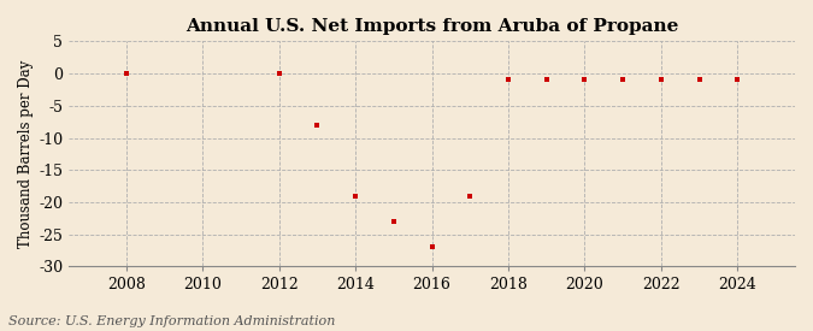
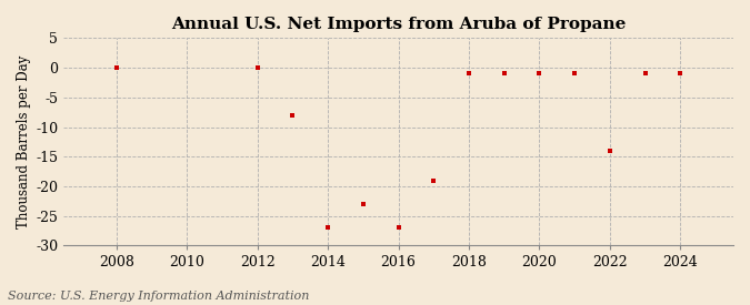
2014: -19 -> -27
2022: -1 -> -14
